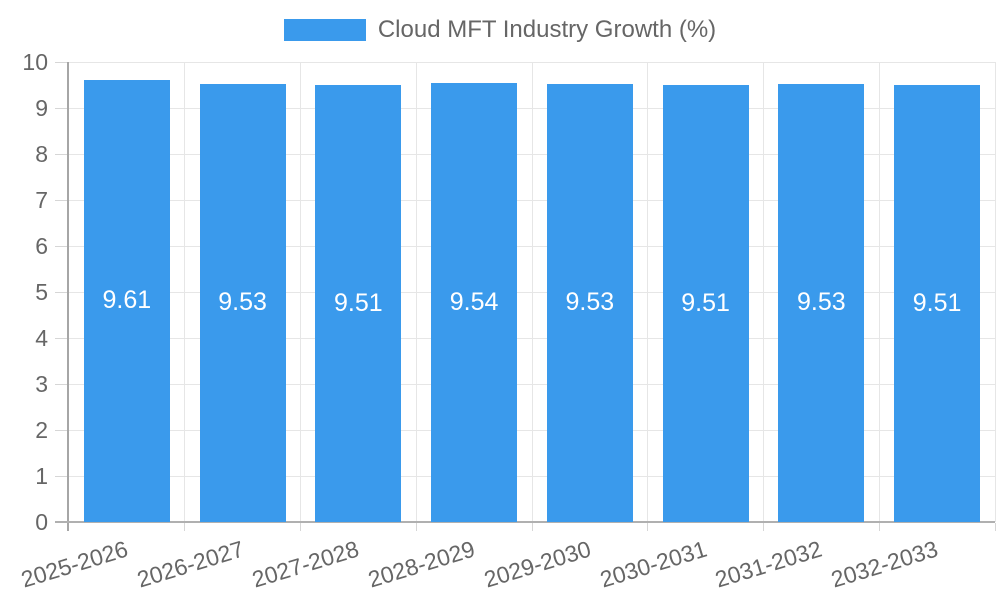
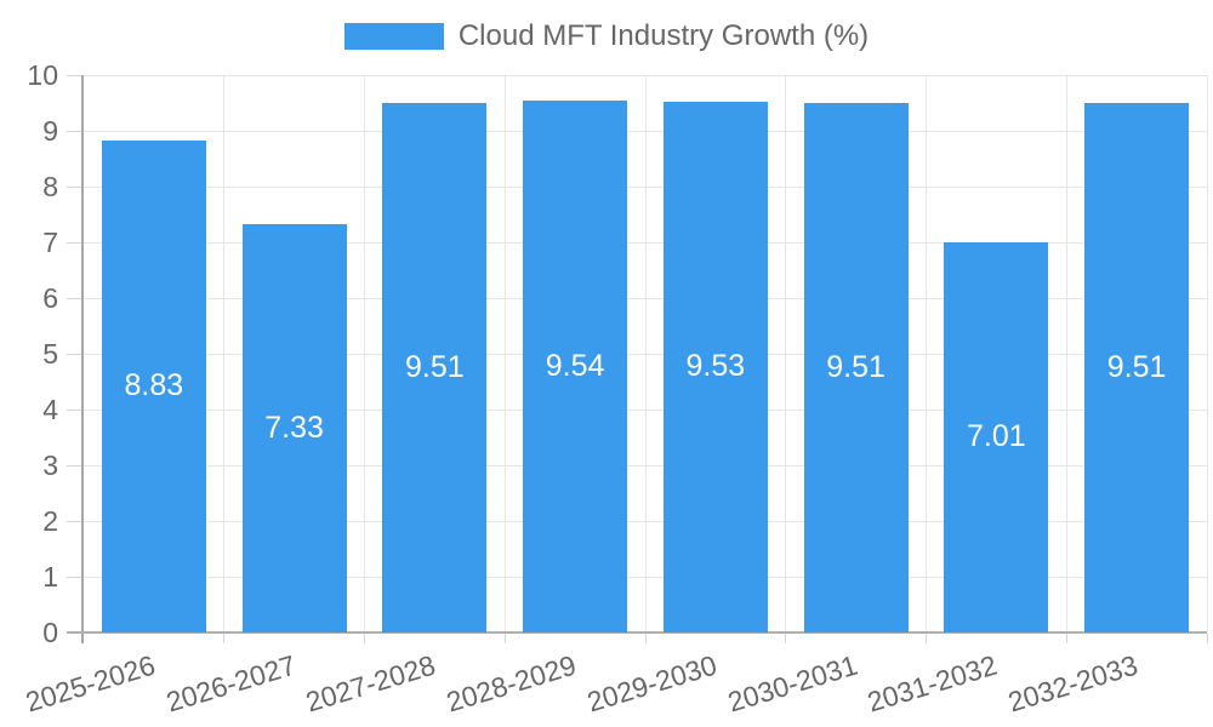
2025-2026: 9.61 -> 8.83
2026-2027: 9.53 -> 7.33
2031-2032: 9.53 -> 7.01
